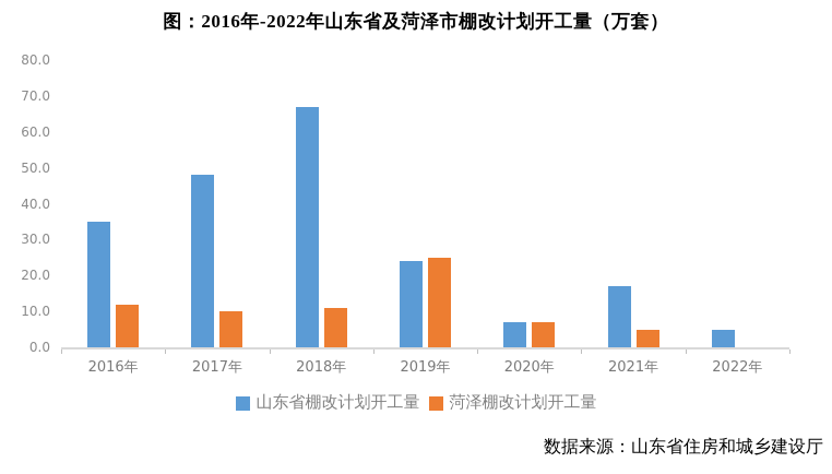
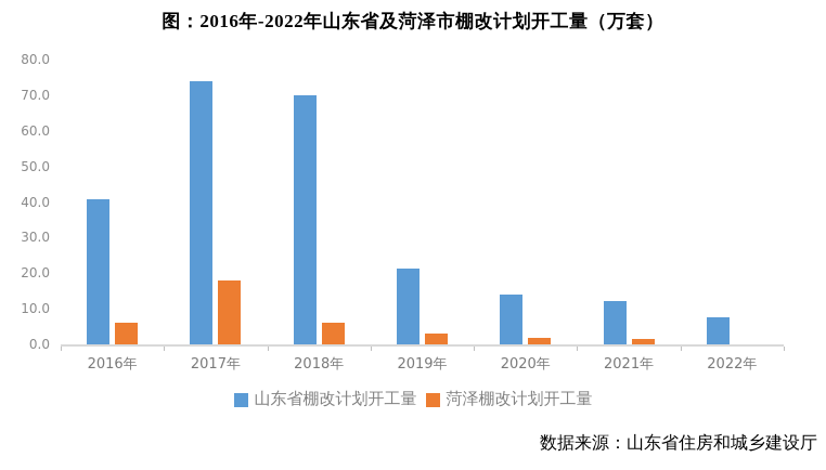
山东省棚改计划开工量/2016年: 35 -> 41
菏泽棚改计划开工量/2016年: 12 -> 6
山东省棚改计划开工量/2017年: 48 -> 74
菏泽棚改计划开工量/2017年: 10 -> 18
山东省棚改计划开工量/2018年: 67 -> 70
菏泽棚改计划开工量/2018年: 11 -> 6
山东省棚改计划开工量/2019年: 24 -> 21
菏泽棚改计划开工量/2019年: 25 -> 3
山东省棚改计划开工量/2020年: 7 -> 14
菏泽棚改计划开工量/2020年: 7 -> 2
山东省棚改计划开工量/2021年: 17 -> 12
菏泽棚改计划开工量/2021年: 5 -> 2
山东省棚改计划开工量/2022年: 5 -> 8
